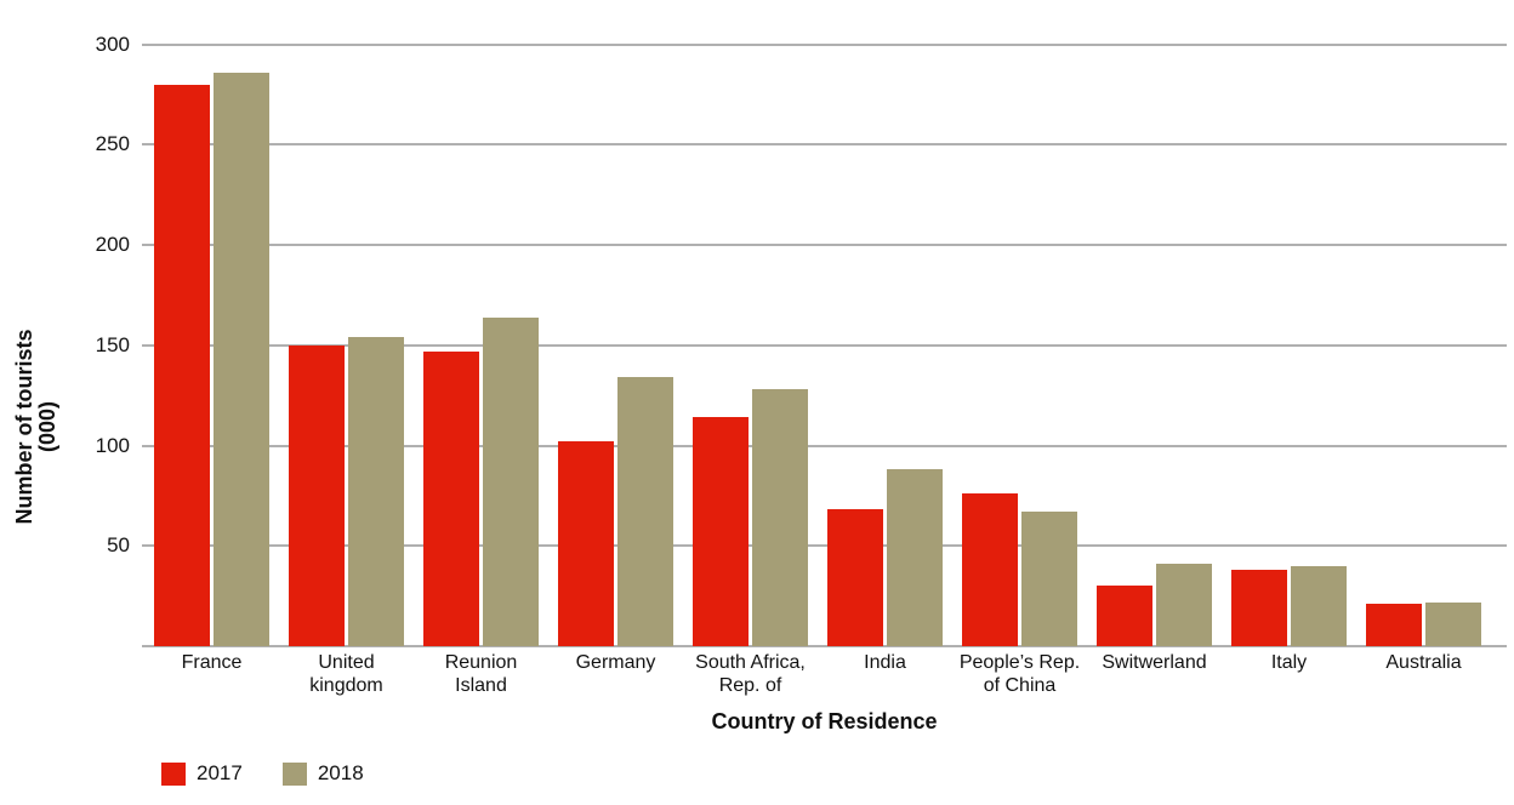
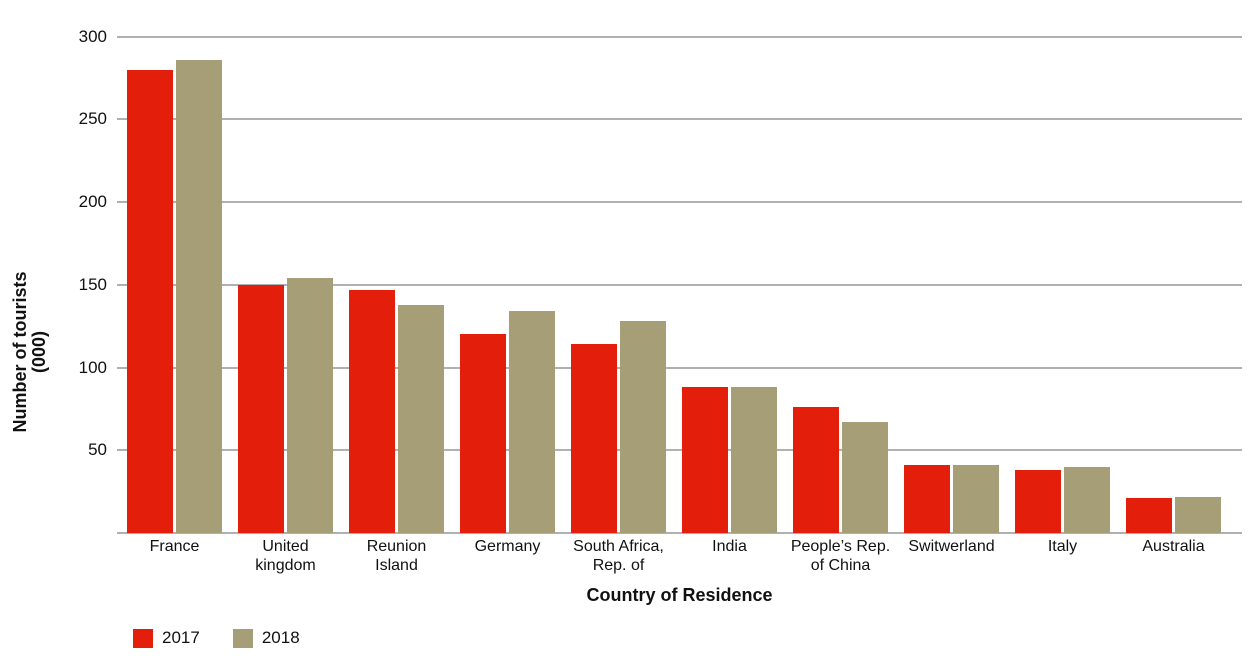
2018/Reunion Island: 164 -> 138
2017/Germany: 102 -> 120
2017/India: 68 -> 88
2017/Switwerland: 30 -> 41
